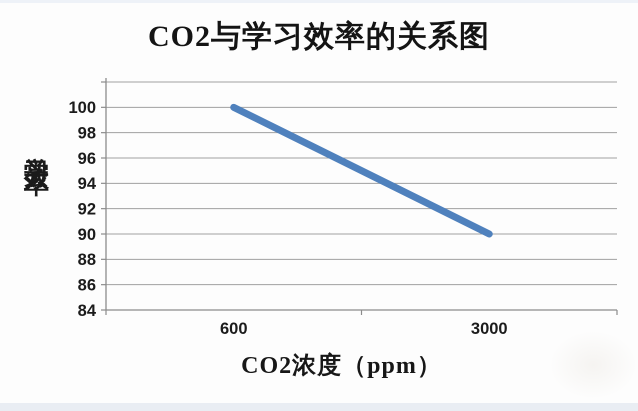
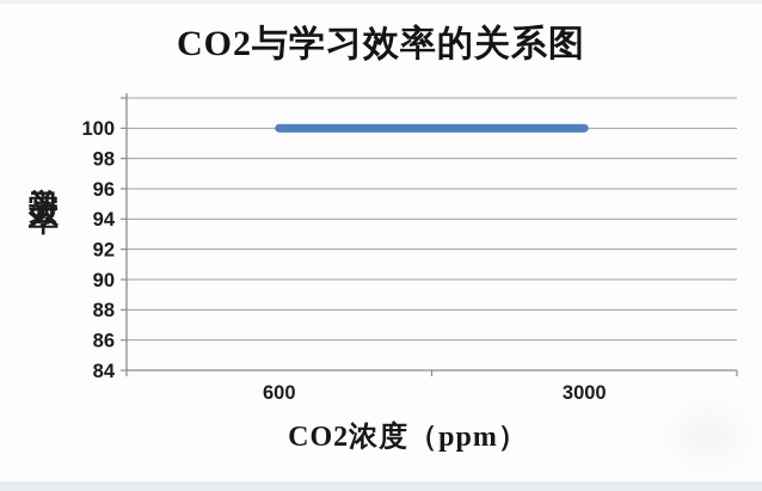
3000: 90 -> 100
